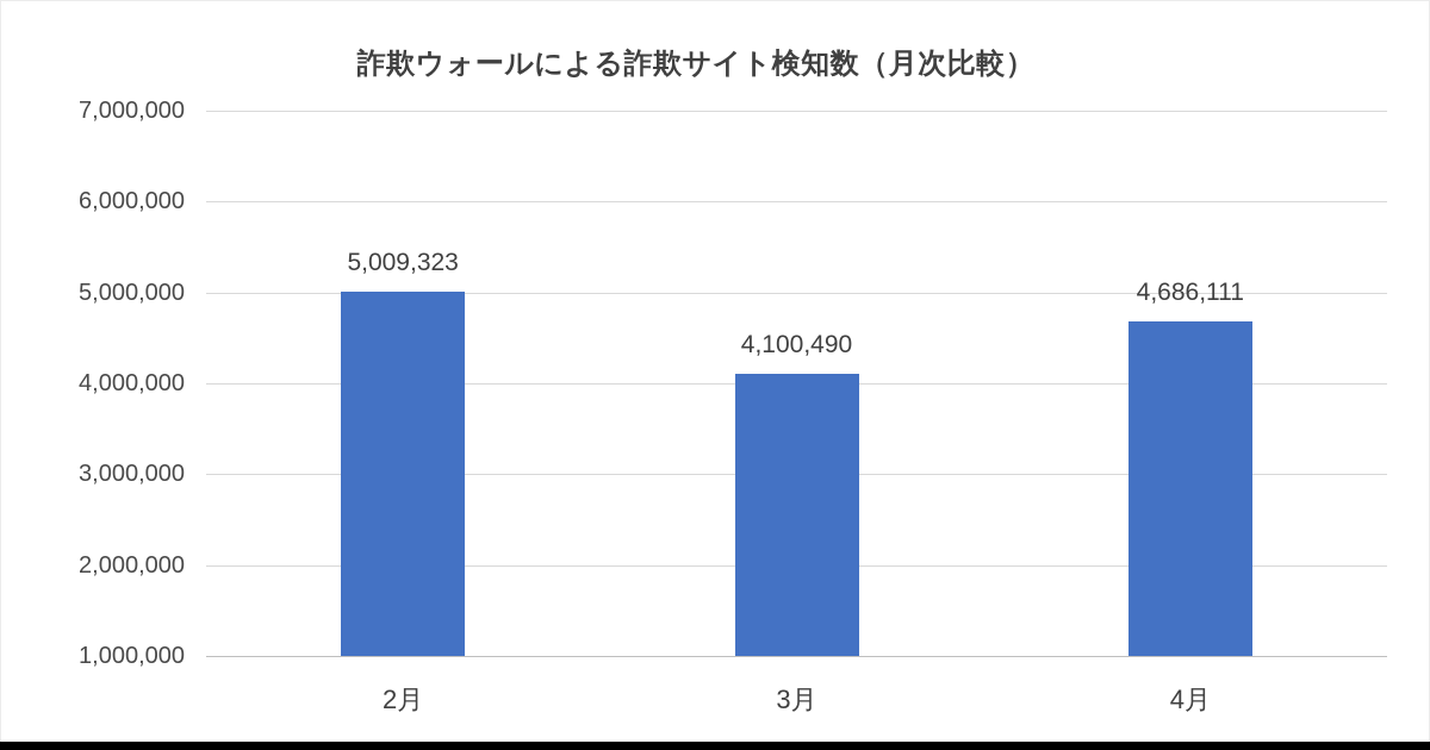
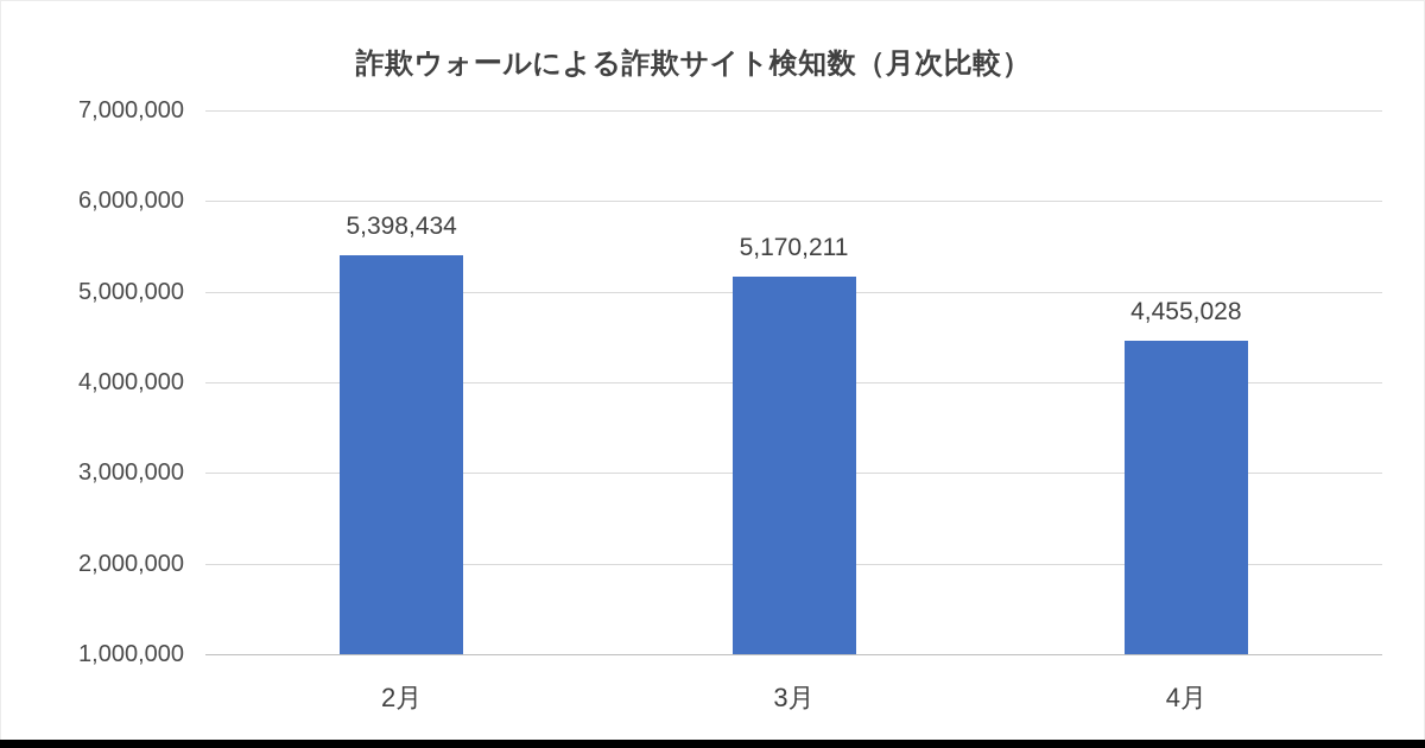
2月: 5,009,323 -> 5,398,434
3月: 4,100,490 -> 5,170,211
4月: 4,686,111 -> 4,455,028
